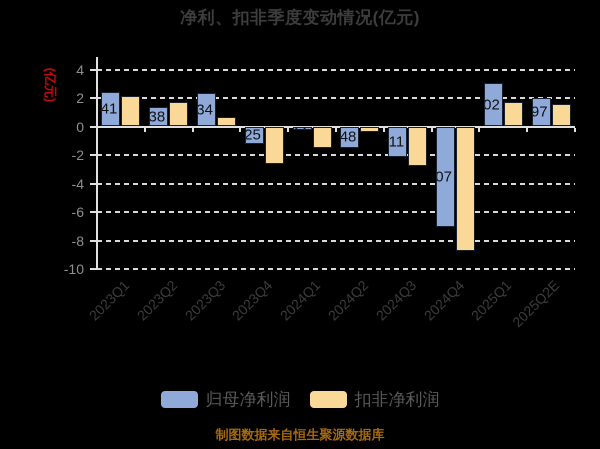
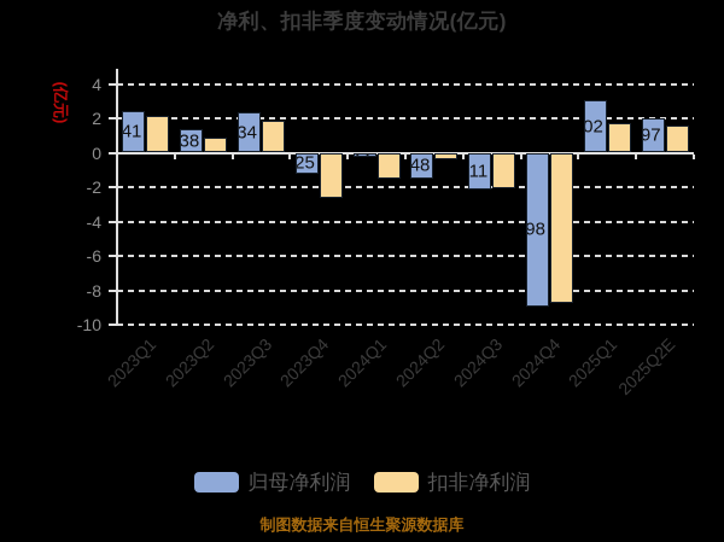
扣非净利润/2023Q2: 1.7 -> 0.9
扣非净利润/2023Q3: 0.7 -> 1.9
扣非净利润/2024Q3: -2.8 -> -2.0
归母净利润/2024Q4: -7.07 -> -8.98
